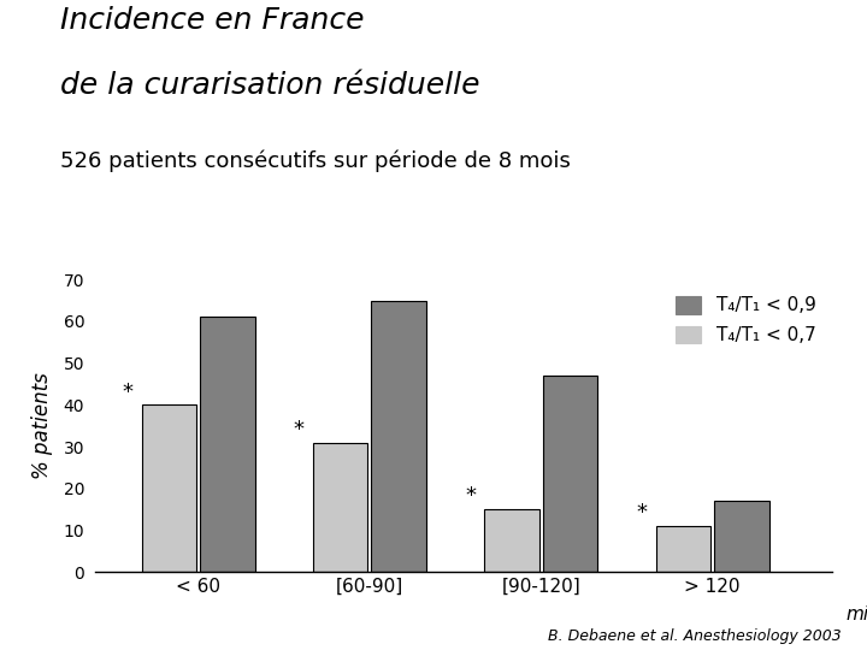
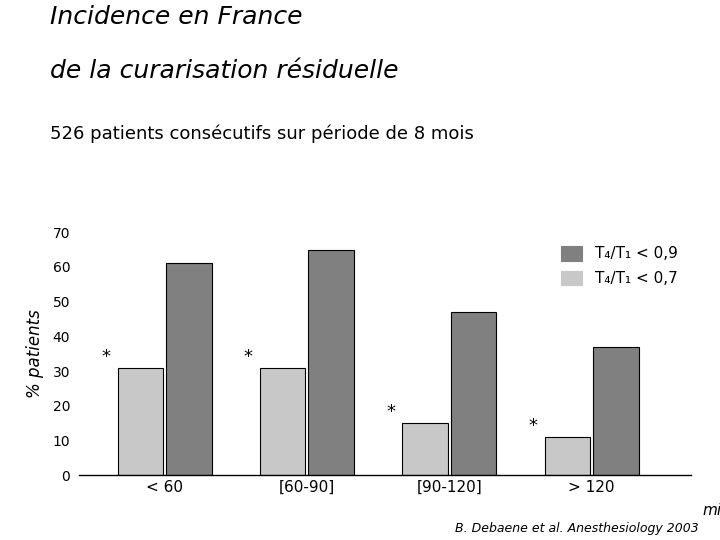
T₄/T₁ < 0,7/< 60: 40 -> 31
T₄/T₁ < 0,9/> 120: 17 -> 37
